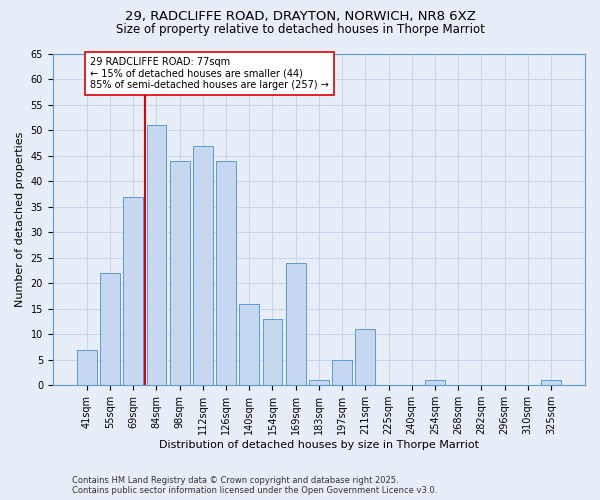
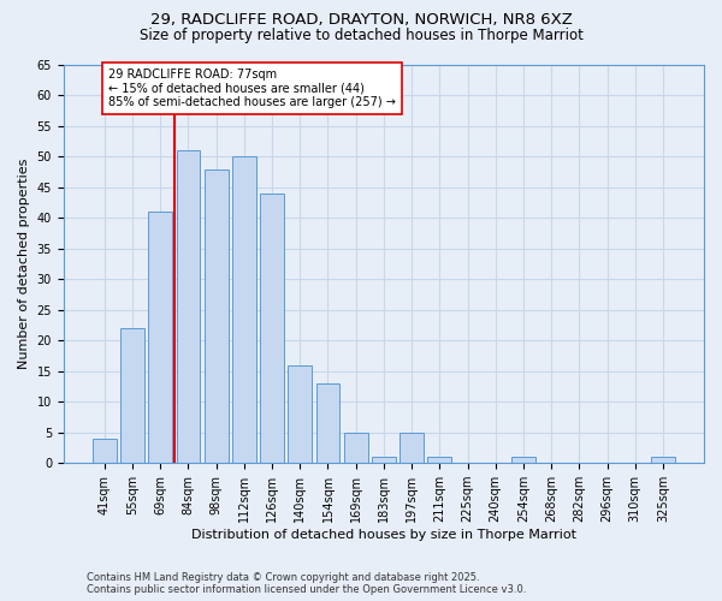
41sqm: 7 -> 4
69sqm: 37 -> 41
98sqm: 44 -> 48
112sqm: 47 -> 50
169sqm: 24 -> 5
211sqm: 11 -> 1
